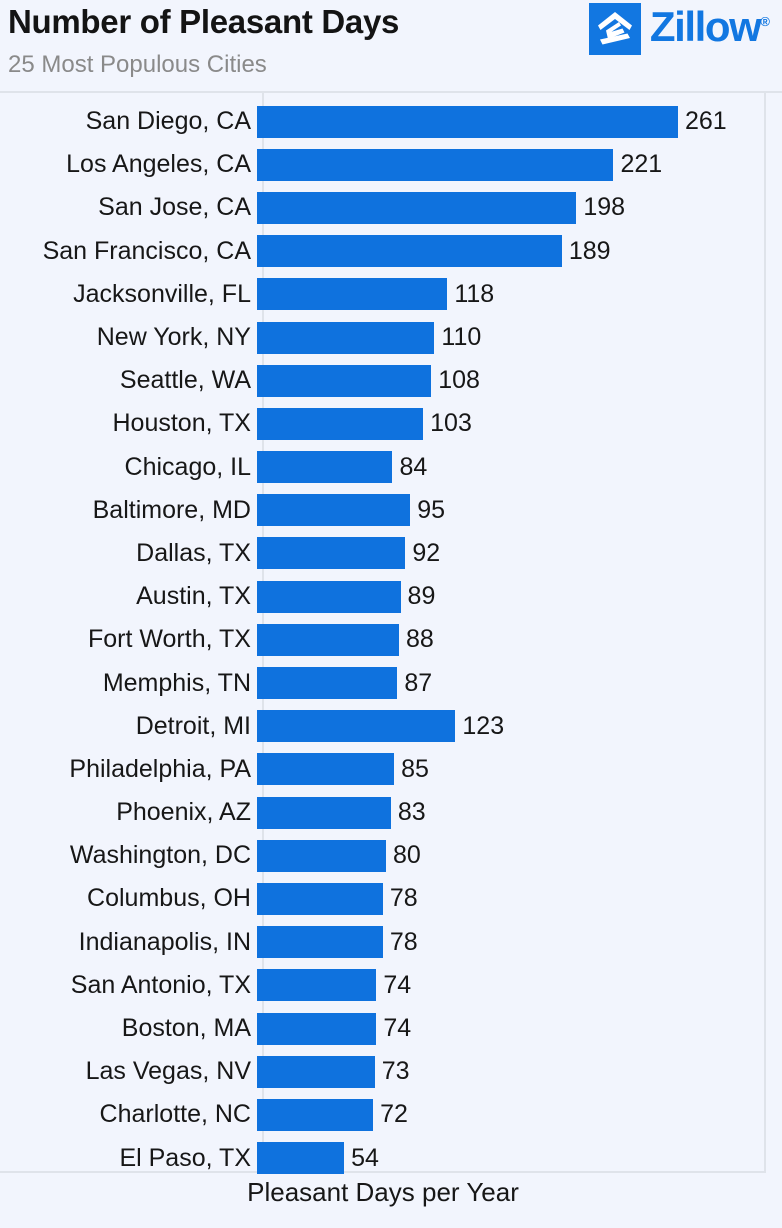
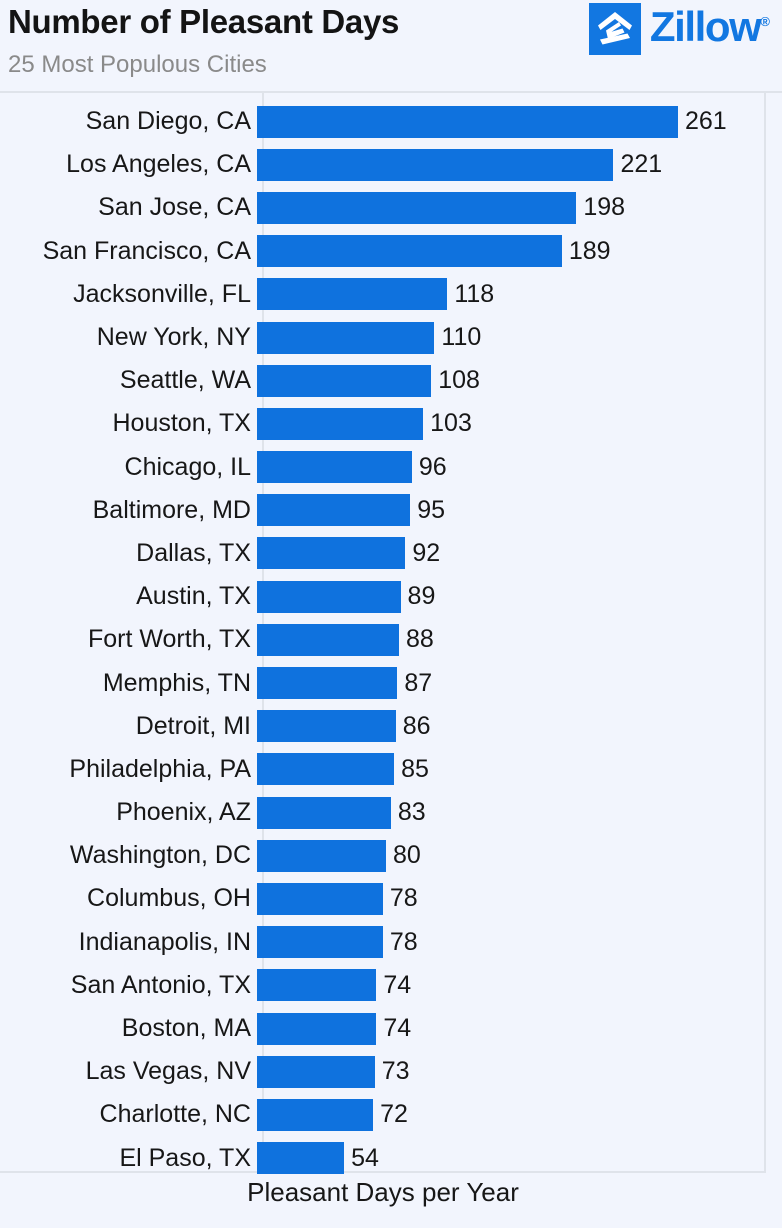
Chicago, IL: 84 -> 96
Detroit, MI: 123 -> 86
